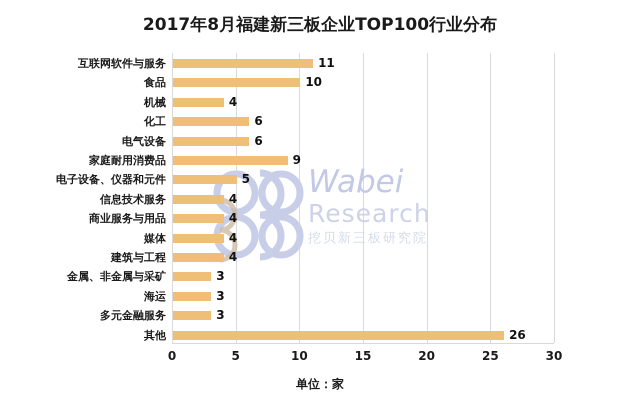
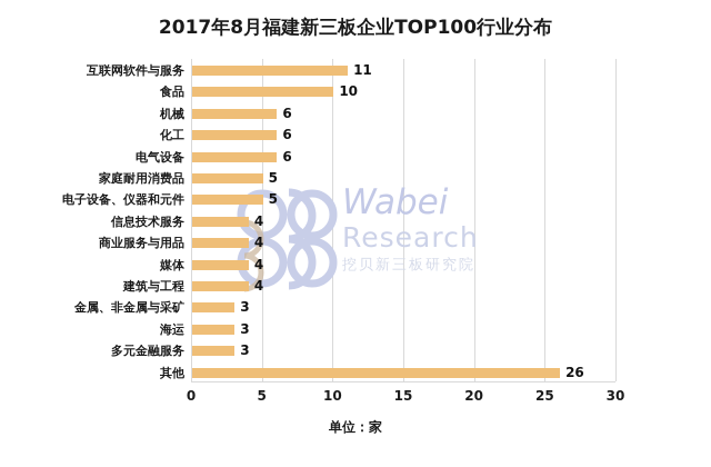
机械: 4 -> 6
家庭耐用消费品: 9 -> 5
